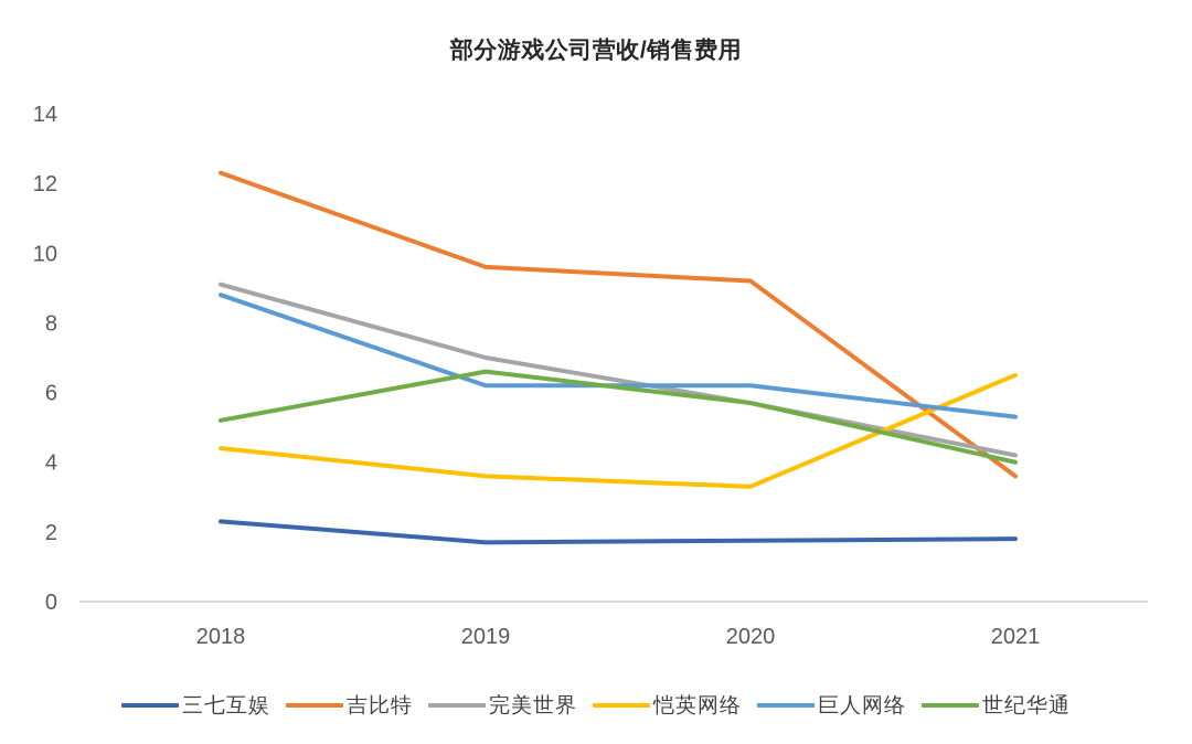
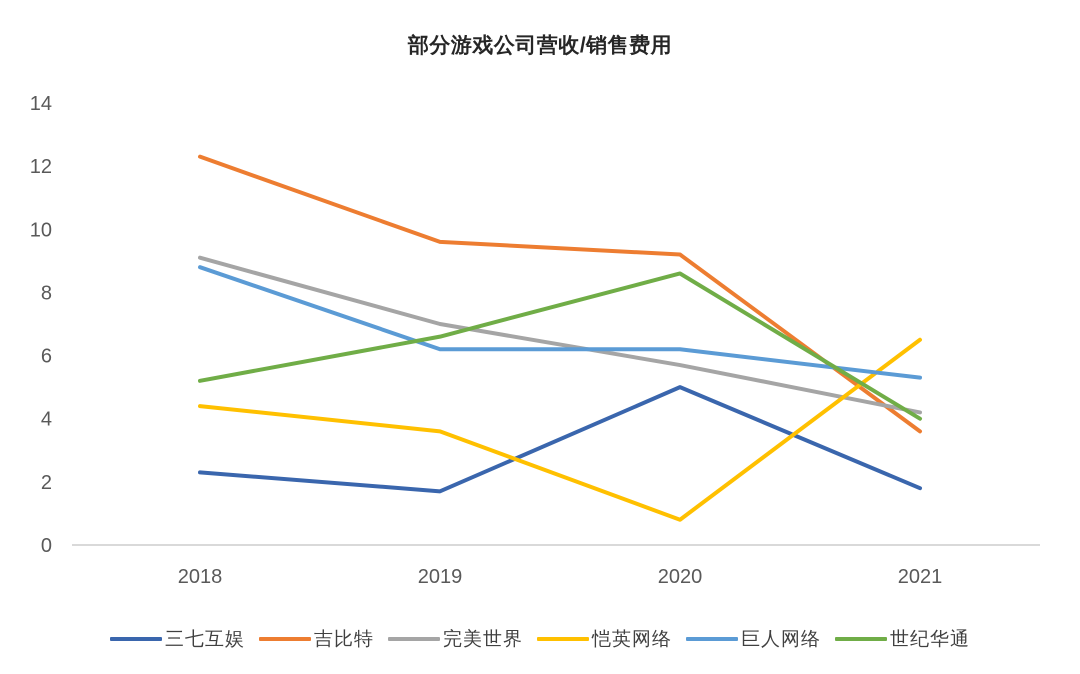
三七互娱/2020: 1.8 -> 5.0
恺英网络/2020: 3.3 -> 0.8
世纪华通/2020: 5.7 -> 8.6
